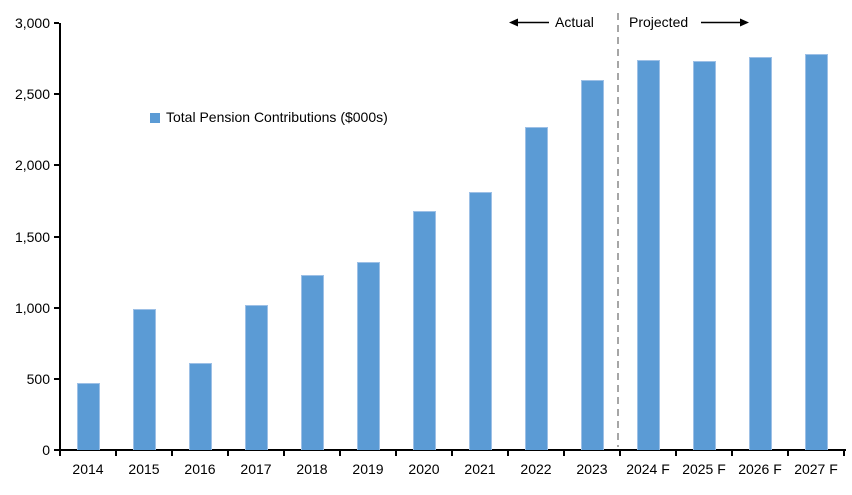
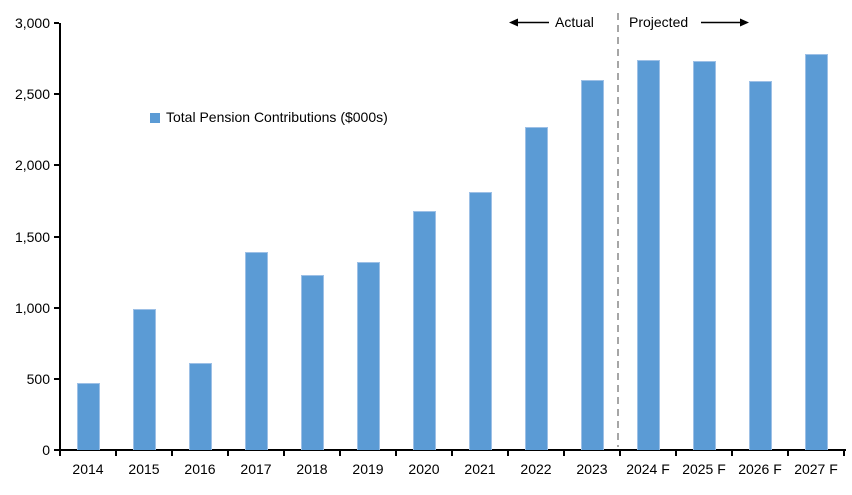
2017: 1020 -> 1390
2026 F: 2760 -> 2590
